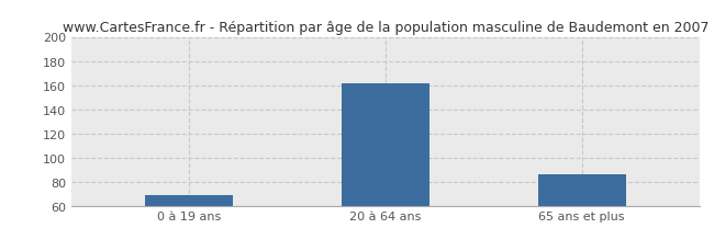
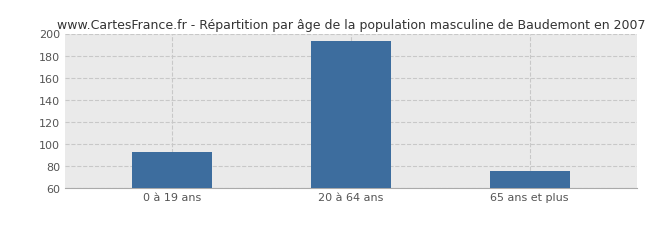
0 à 19 ans: 69 -> 92
20 à 64 ans: 161 -> 193
65 ans et plus: 86 -> 75
